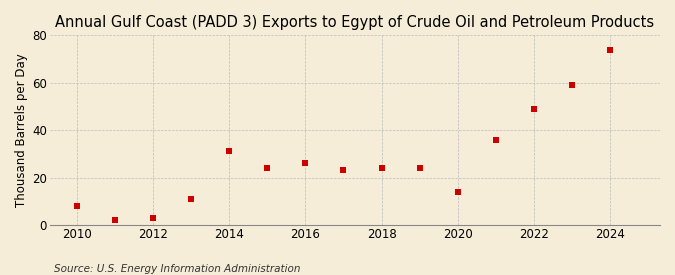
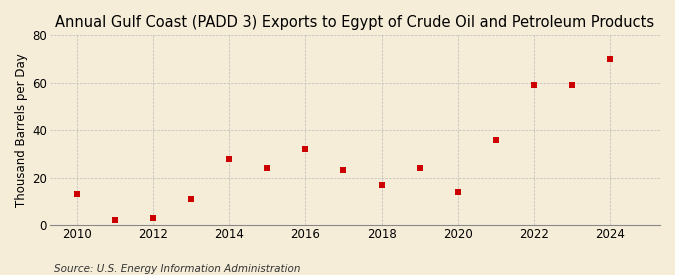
2010: 8 -> 13
2014: 31 -> 28
2016: 26 -> 32
2018: 24 -> 17
2022: 49 -> 59
2024: 74 -> 70
